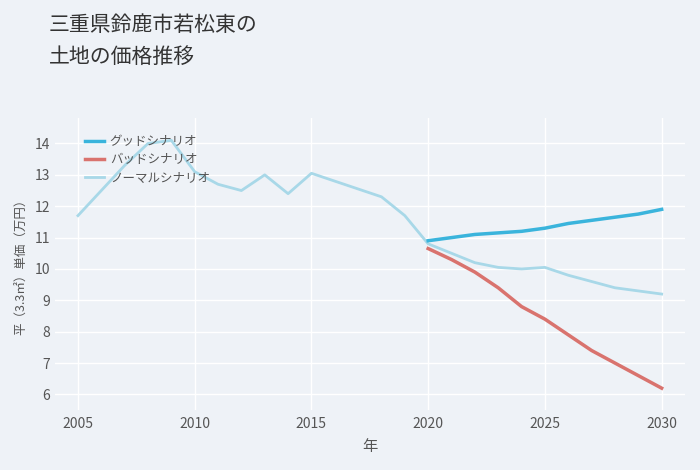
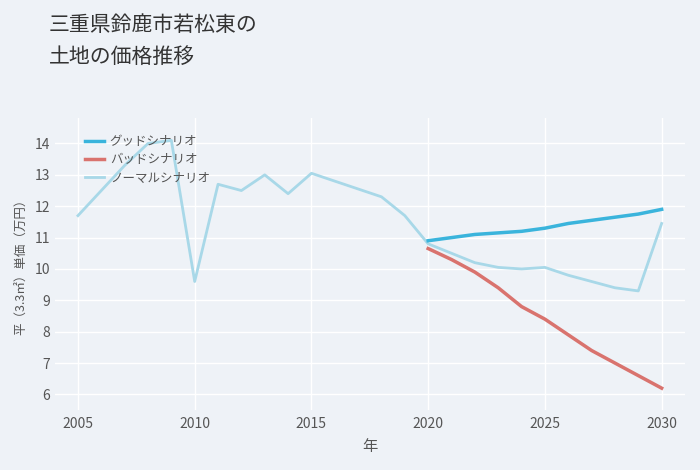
ノーマルシナリオ/2010: 13.10 -> 9.60
ノーマルシナリオ/2030: 9.20 -> 11.45
